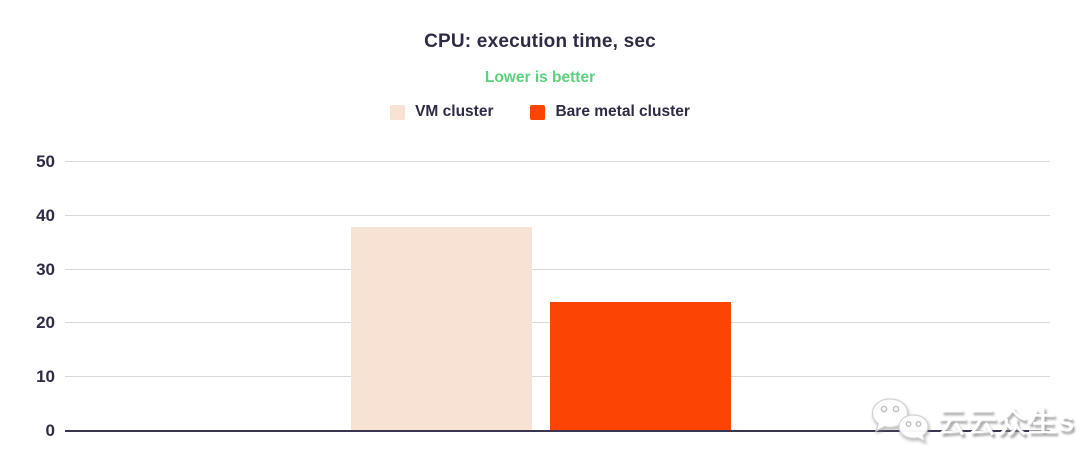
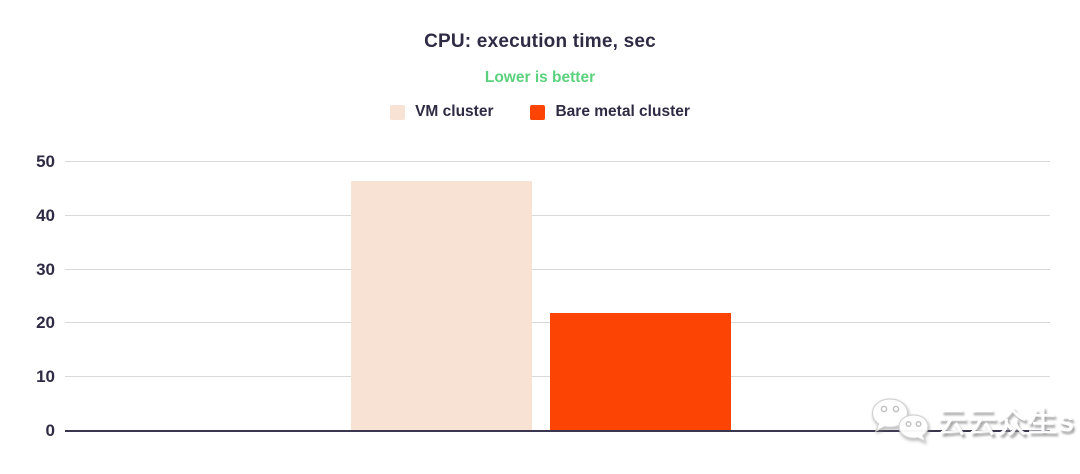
VM cluster: 38 -> 46
Bare metal cluster: 24 -> 22
